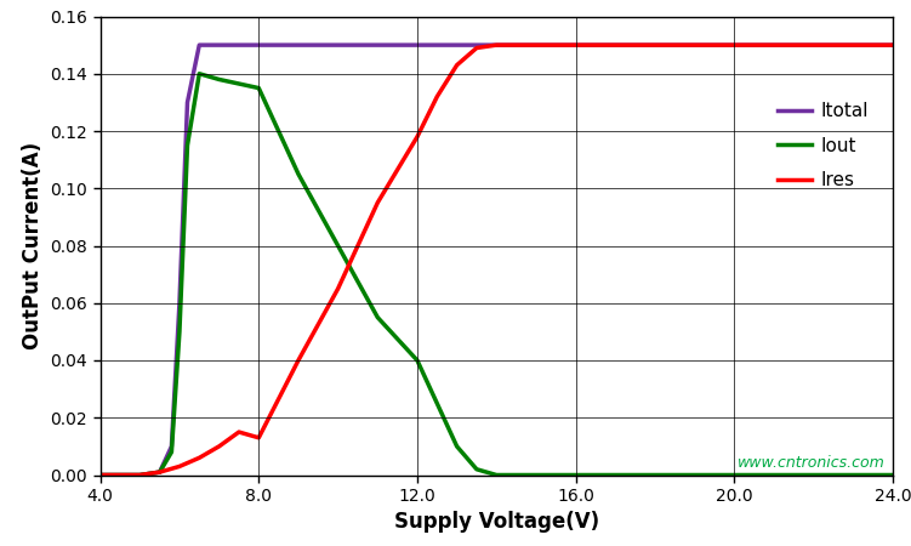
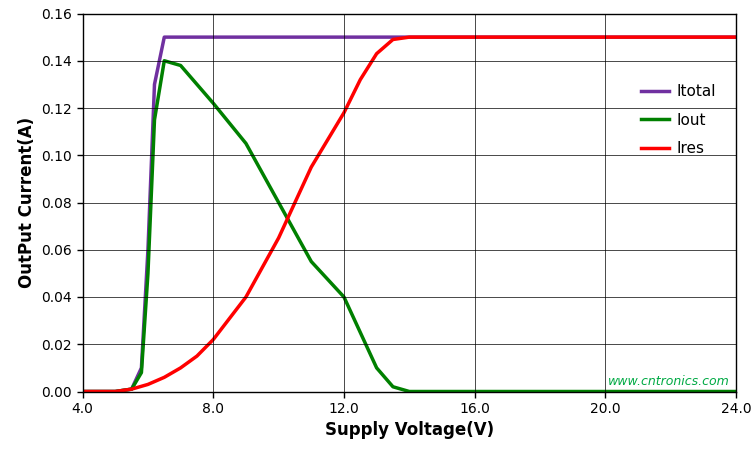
Iout/8.0: 0.135 -> 0.122
Ires/8.0: 0.013 -> 0.022
